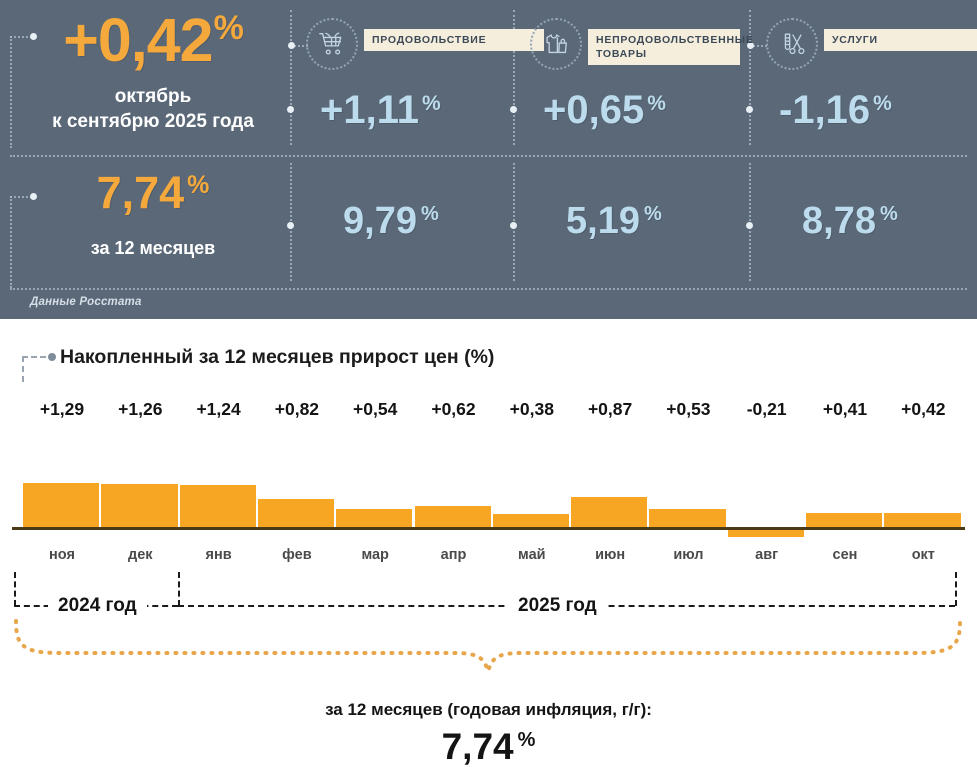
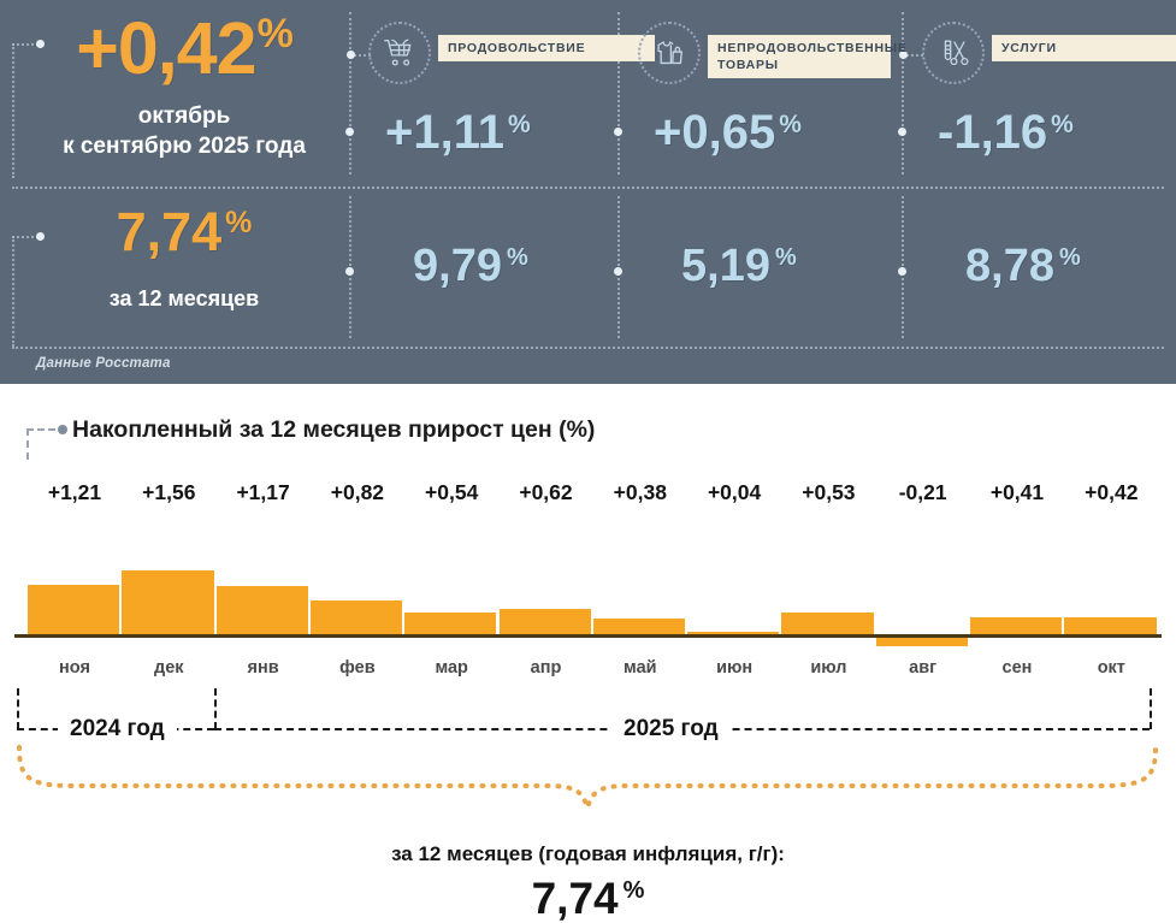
ноя: +1,29 -> +1,21
дек: +1,26 -> +1,56
янв: +1,24 -> +1,17
июн: +0,87 -> +0,04
